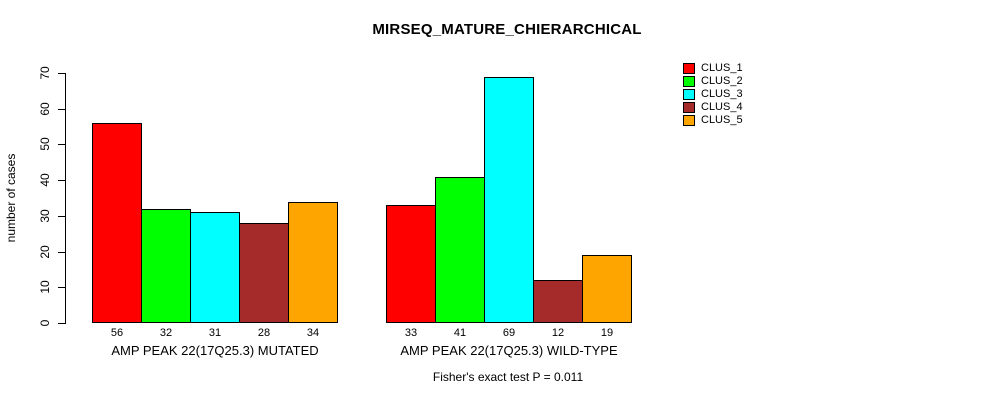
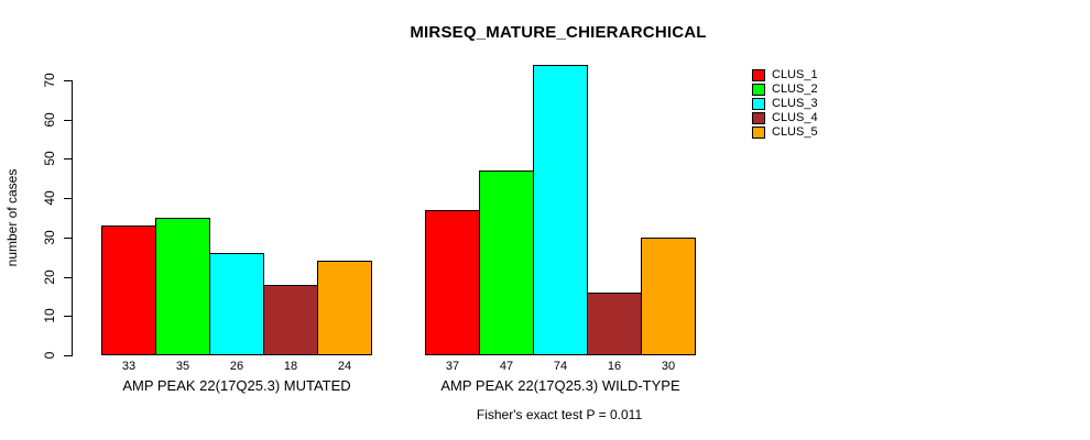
CLUS_1/AMP PEAK 22(17Q25.3) MUTATED: 56 -> 33
CLUS_2/AMP PEAK 22(17Q25.3) MUTATED: 32 -> 35
CLUS_3/AMP PEAK 22(17Q25.3) MUTATED: 31 -> 26
CLUS_4/AMP PEAK 22(17Q25.3) MUTATED: 28 -> 18
CLUS_5/AMP PEAK 22(17Q25.3) MUTATED: 34 -> 24
CLUS_1/AMP PEAK 22(17Q25.3) WILD-TYPE: 33 -> 37
CLUS_2/AMP PEAK 22(17Q25.3) WILD-TYPE: 41 -> 47
CLUS_3/AMP PEAK 22(17Q25.3) WILD-TYPE: 69 -> 74
CLUS_4/AMP PEAK 22(17Q25.3) WILD-TYPE: 12 -> 16
CLUS_5/AMP PEAK 22(17Q25.3) WILD-TYPE: 19 -> 30
